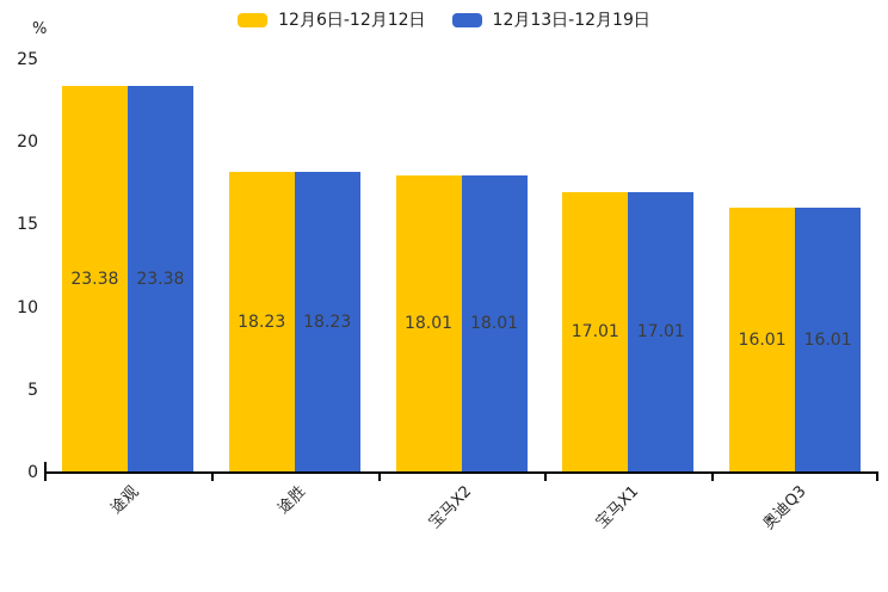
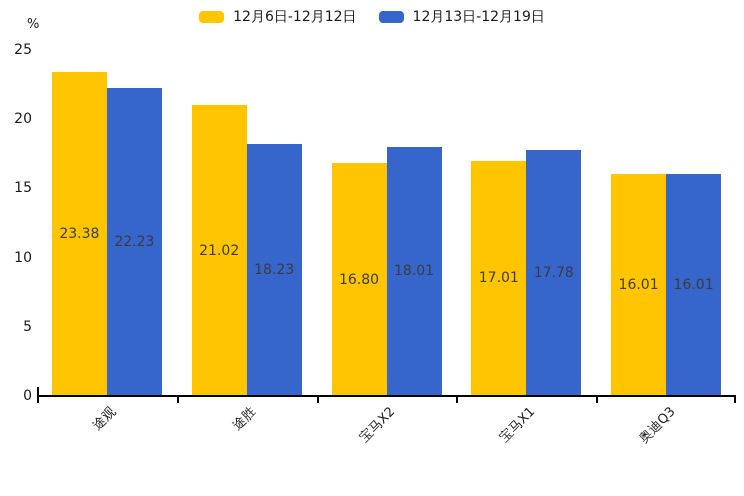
12月13日-12月19日/途观: 23.38 -> 22.23
12月6日-12月12日/途胜: 18.23 -> 21.02
12月6日-12月12日/宝马X2: 18.01 -> 16.80
12月13日-12月19日/宝马X1: 17.01 -> 17.78
